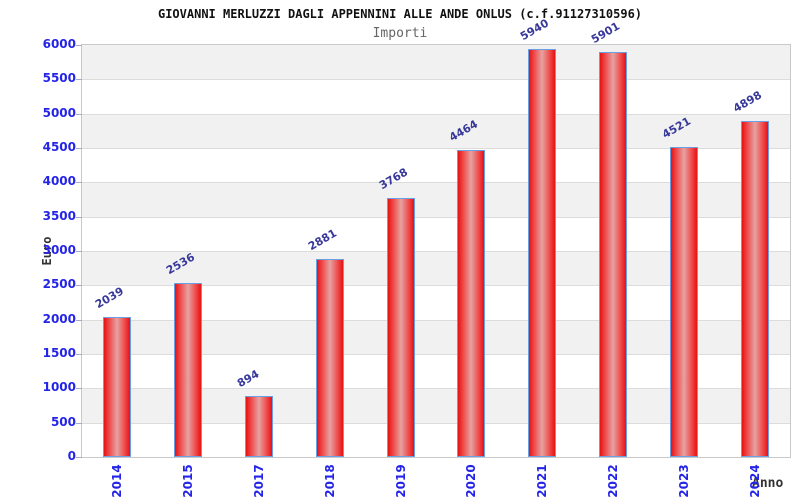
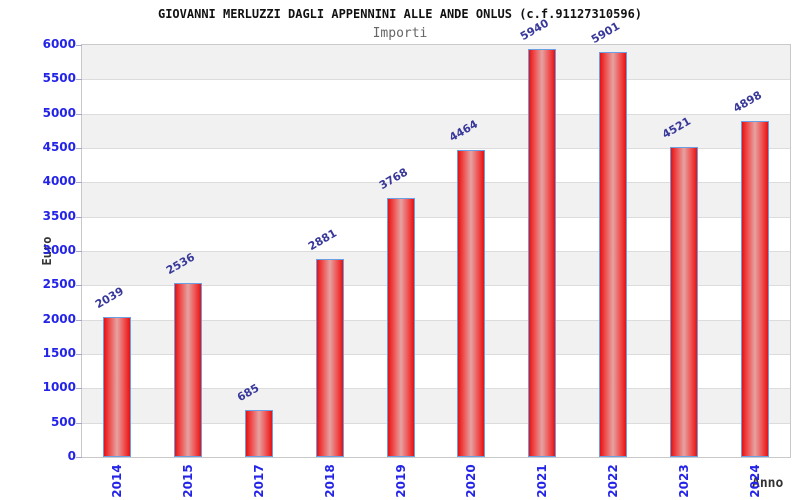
2017: 894 -> 685
